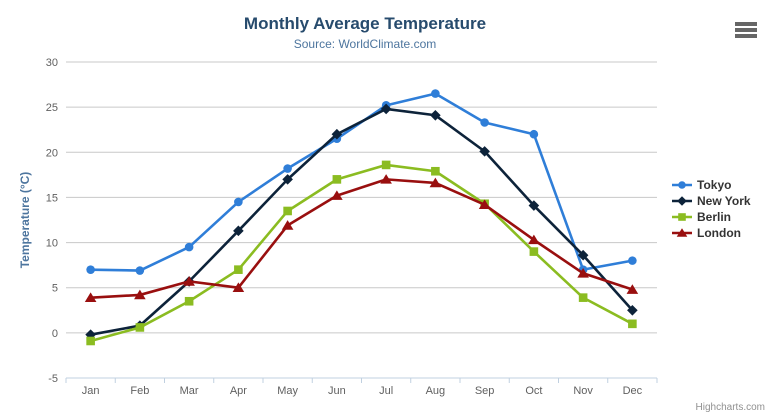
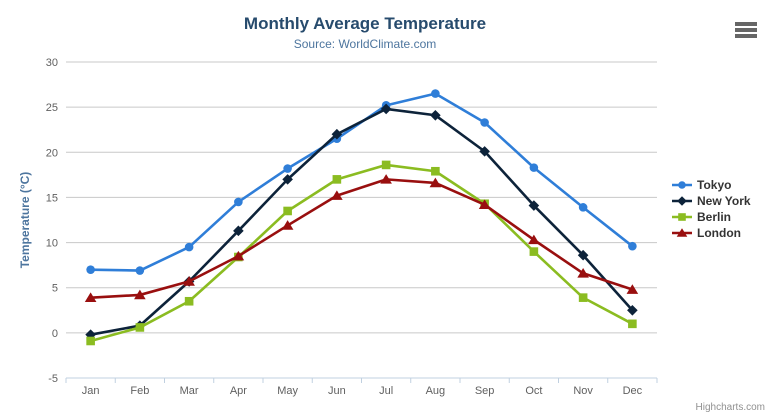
Berlin/Apr: 7 -> 8
London/Apr: 5 -> 8
Tokyo/Oct: 22 -> 18
Tokyo/Nov: 7 -> 14
Tokyo/Dec: 8 -> 10
